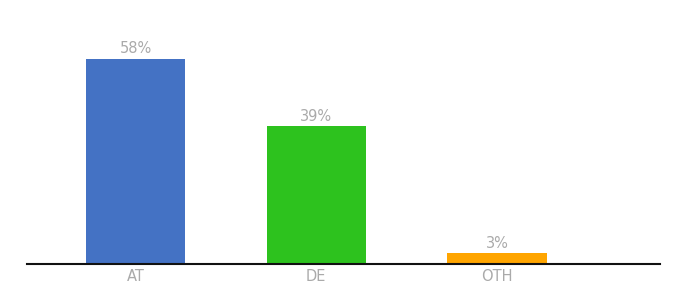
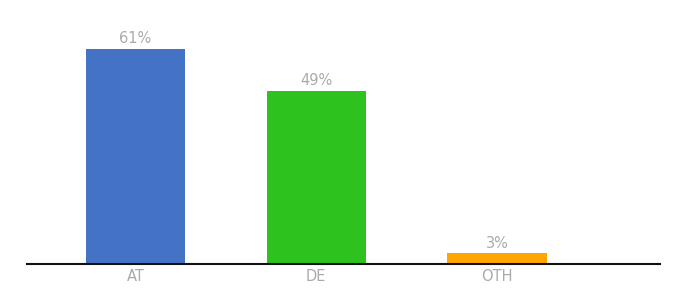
AT: 58% -> 61%
DE: 39% -> 49%
